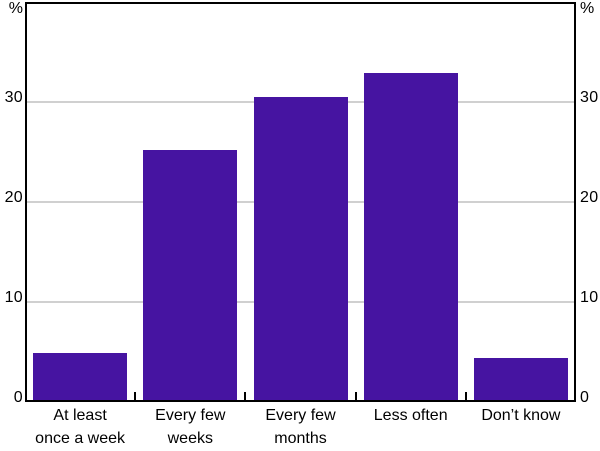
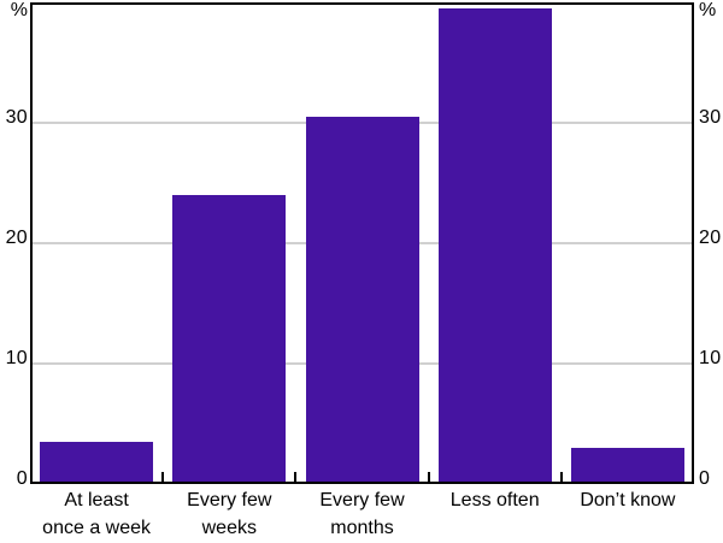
At least once a week: 4.9 -> 3.5
Every few weeks: 25.2 -> 24.0
Less often: 32.9 -> 39.5
Don’t know: 4.4 -> 3.0
